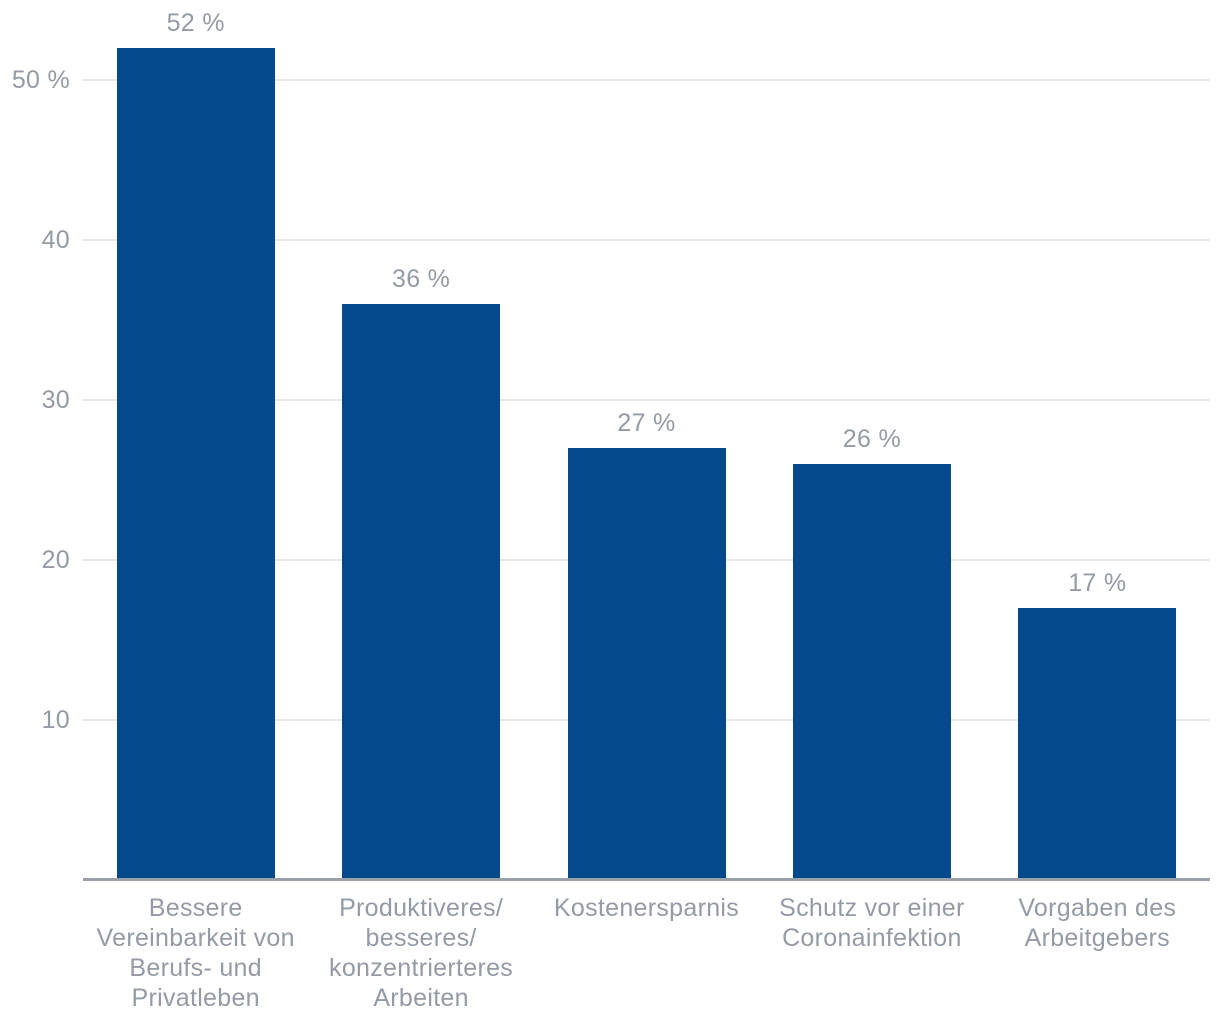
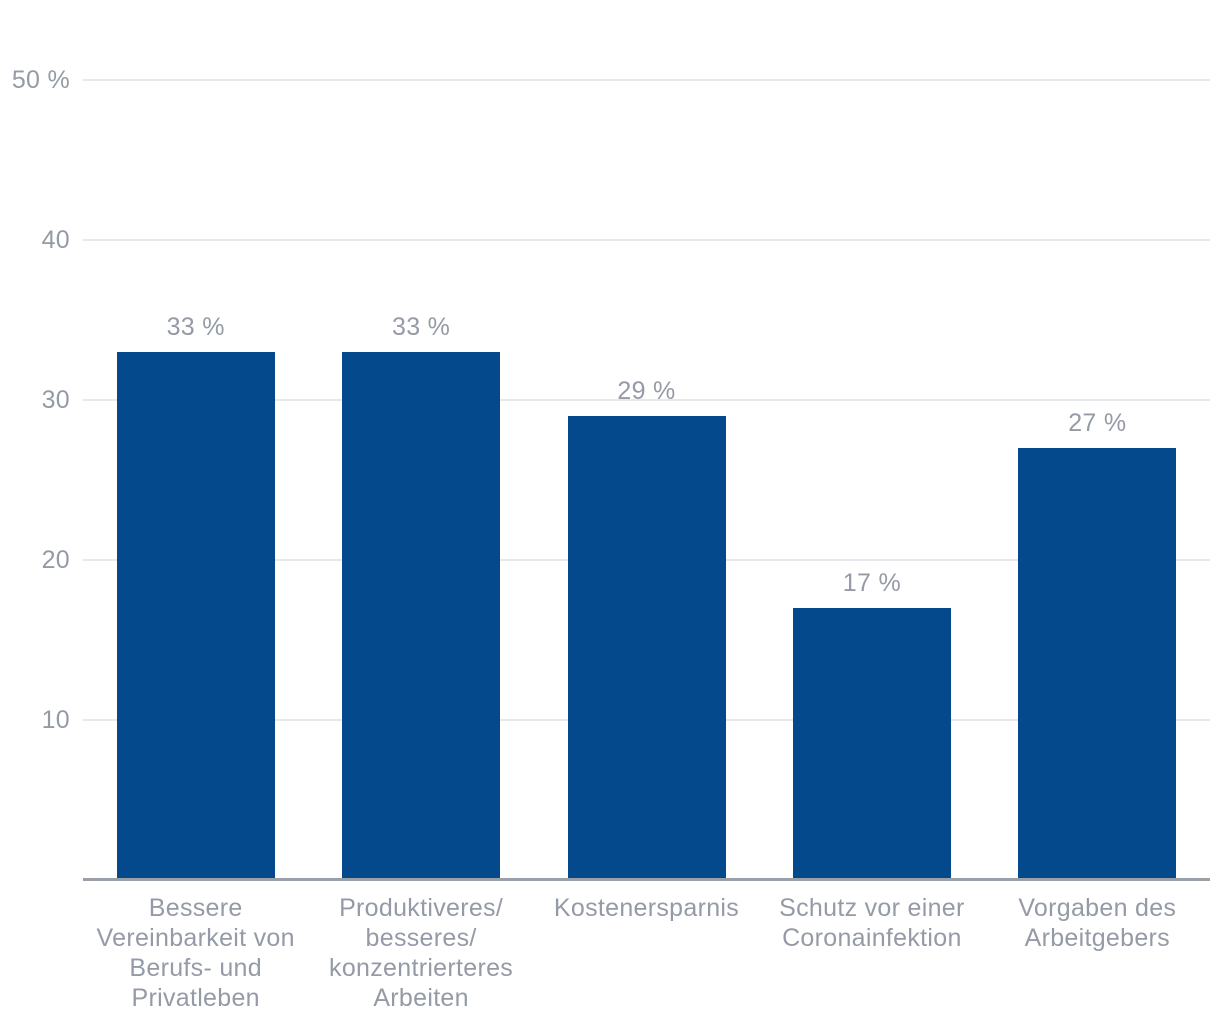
Bessere Vereinbarkeit von Berufs- und Privatleben: 52 -> 33
Produktiveres/ besseres/ konzentrierteres Arbeiten: 36 -> 33
Kostenersparnis: 27 -> 29
Schutz vor einer Coronainfektion: 26 -> 17
Vorgaben des Arbeitgebers: 17 -> 27
